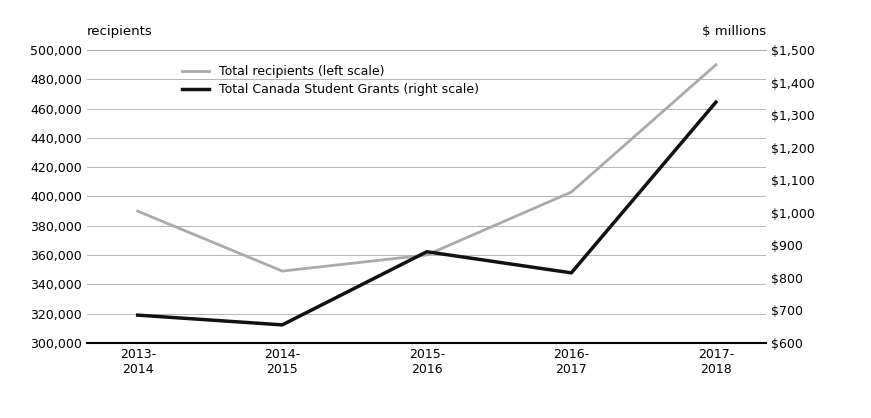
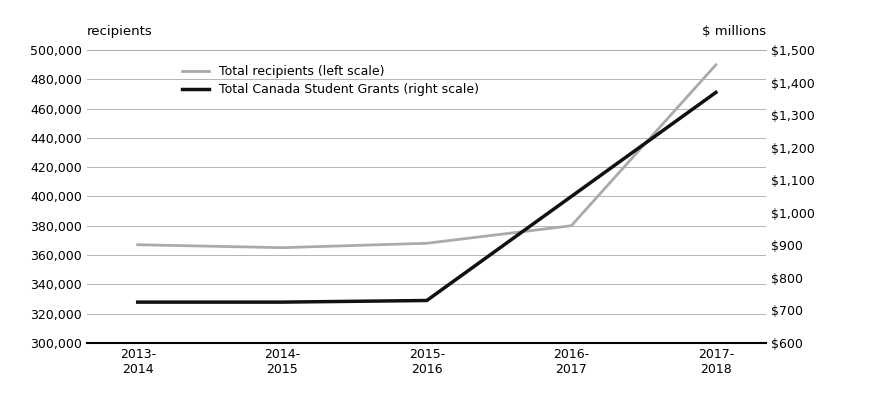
Total recipients (left scale)/2013- 2014: 390,000 -> 367,000
Total Canada Student Grants (right scale)/2013- 2014: $685 -> $725
Total recipients (left scale)/2014- 2015: 349,000 -> 365,000
Total Canada Student Grants (right scale)/2014- 2015: $655 -> $725
Total recipients (left scale)/2015- 2016: 360,000 -> 368,000
Total Canada Student Grants (right scale)/2015- 2016: $880 -> $730
Total recipients (left scale)/2016- 2017: 403,000 -> 380,000
Total Canada Student Grants (right scale)/2016- 2017: $815 -> $1,050
Total Canada Student Grants (right scale)/2017- 2018: $1,340 -> $1,370
